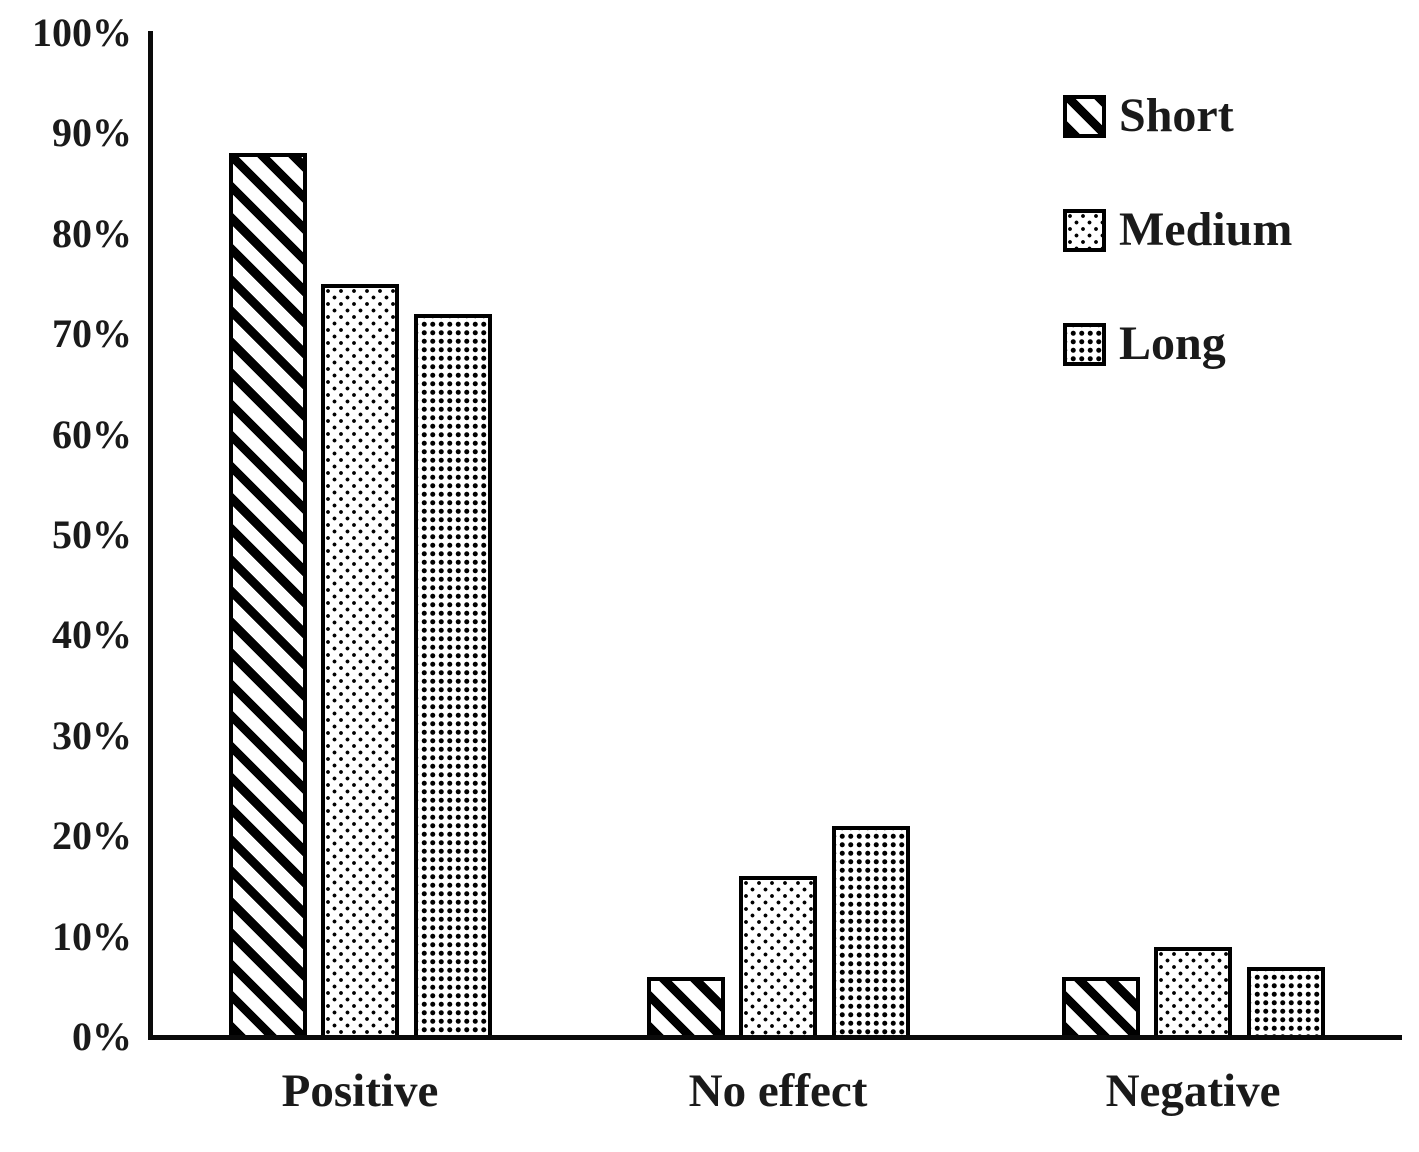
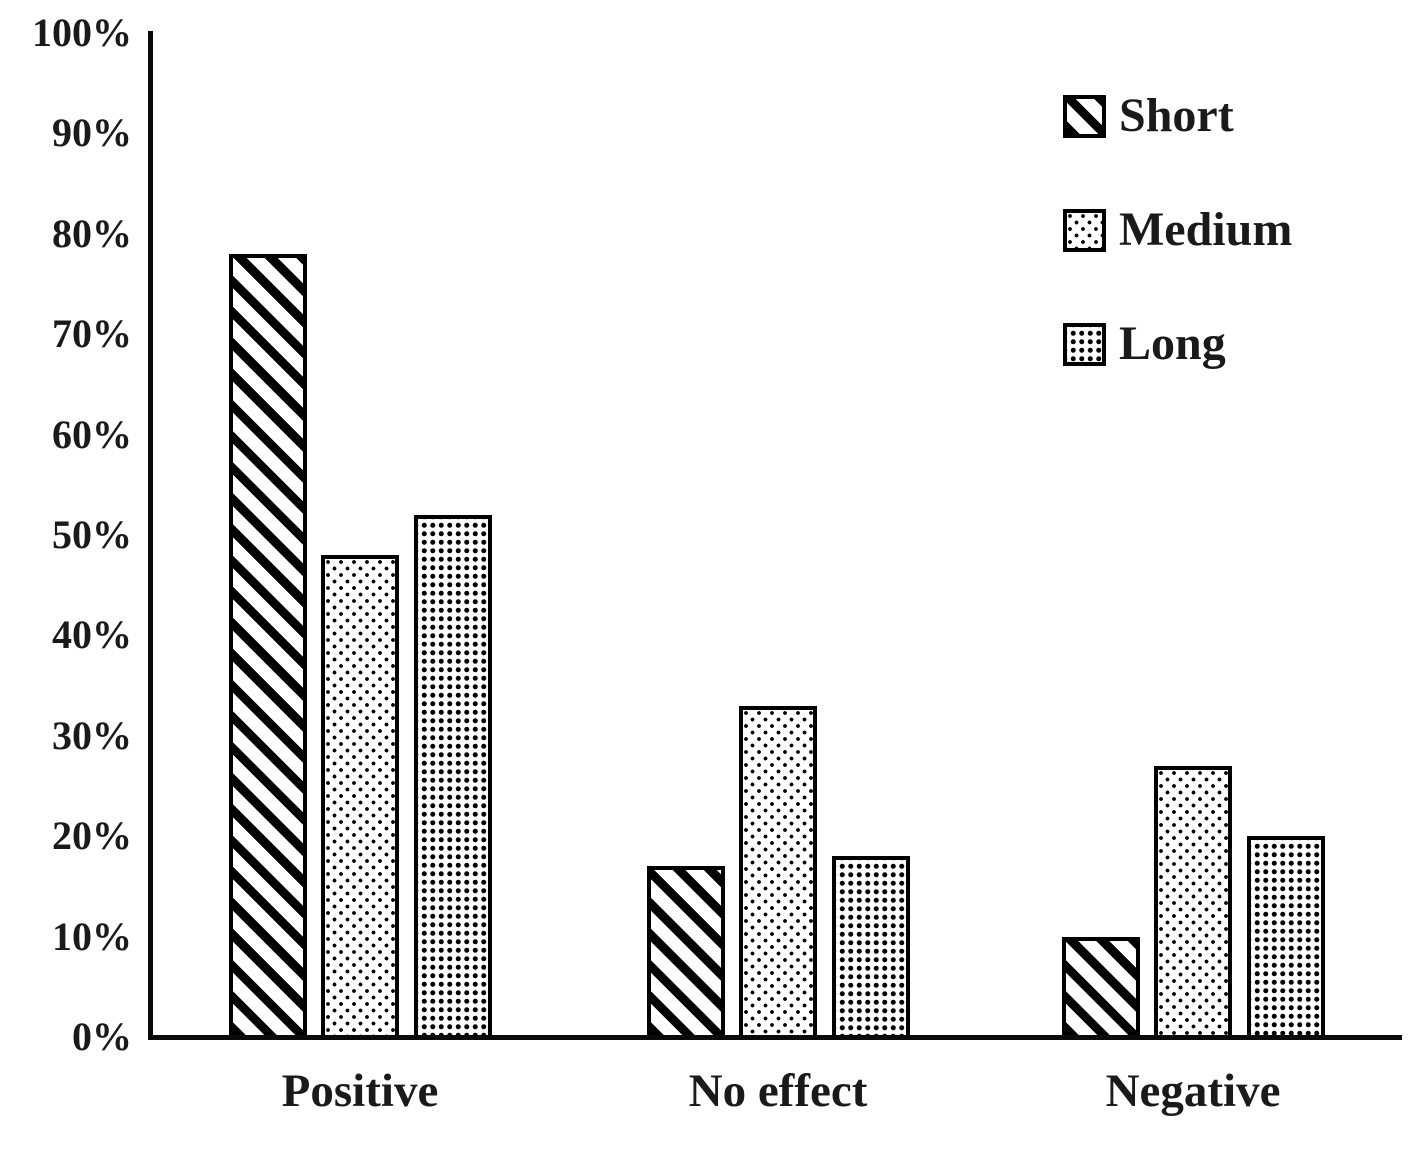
Short/Positive: 88% -> 78%
Medium/Positive: 75% -> 48%
Long/Positive: 72% -> 52%
Short/No effect: 6% -> 17%
Medium/No effect: 16% -> 33%
Long/No effect: 21% -> 18%
Short/Negative: 6% -> 10%
Medium/Negative: 9% -> 27%
Long/Negative: 7% -> 20%
